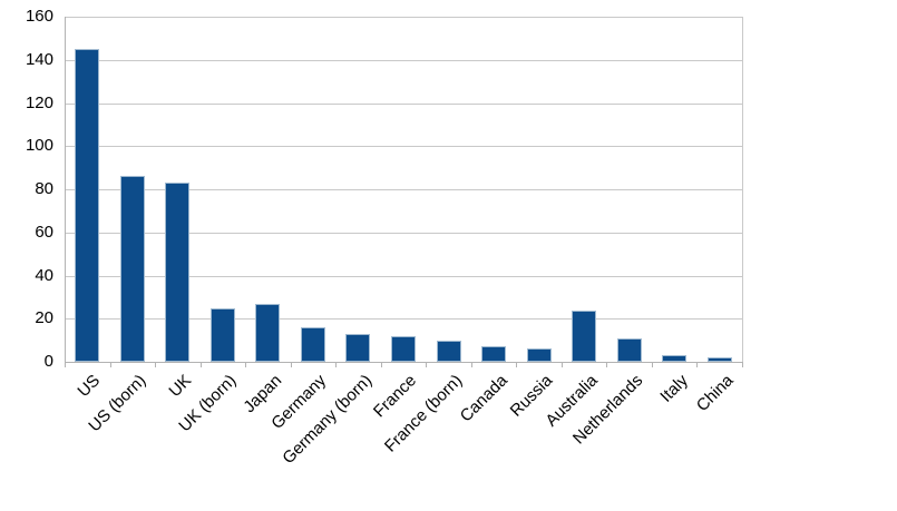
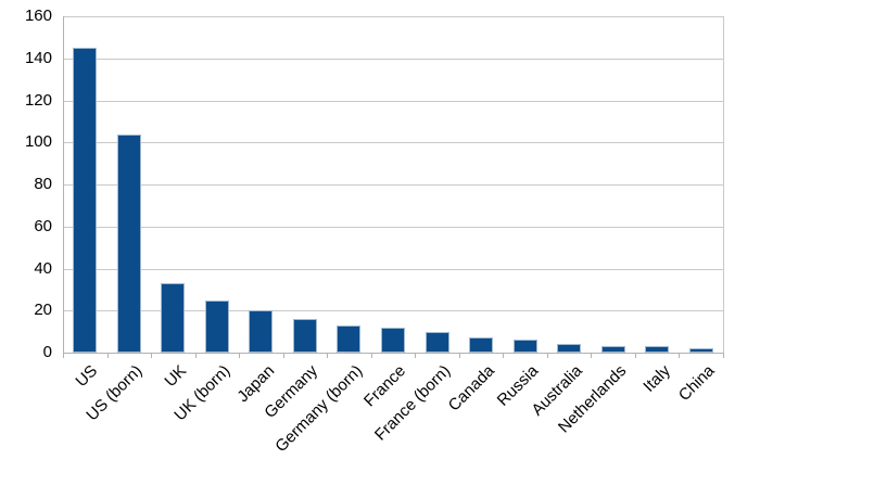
US (born): 86 -> 104
UK: 83 -> 33
Japan: 27 -> 20
Australia: 24 -> 4
Netherlands: 11 -> 3
